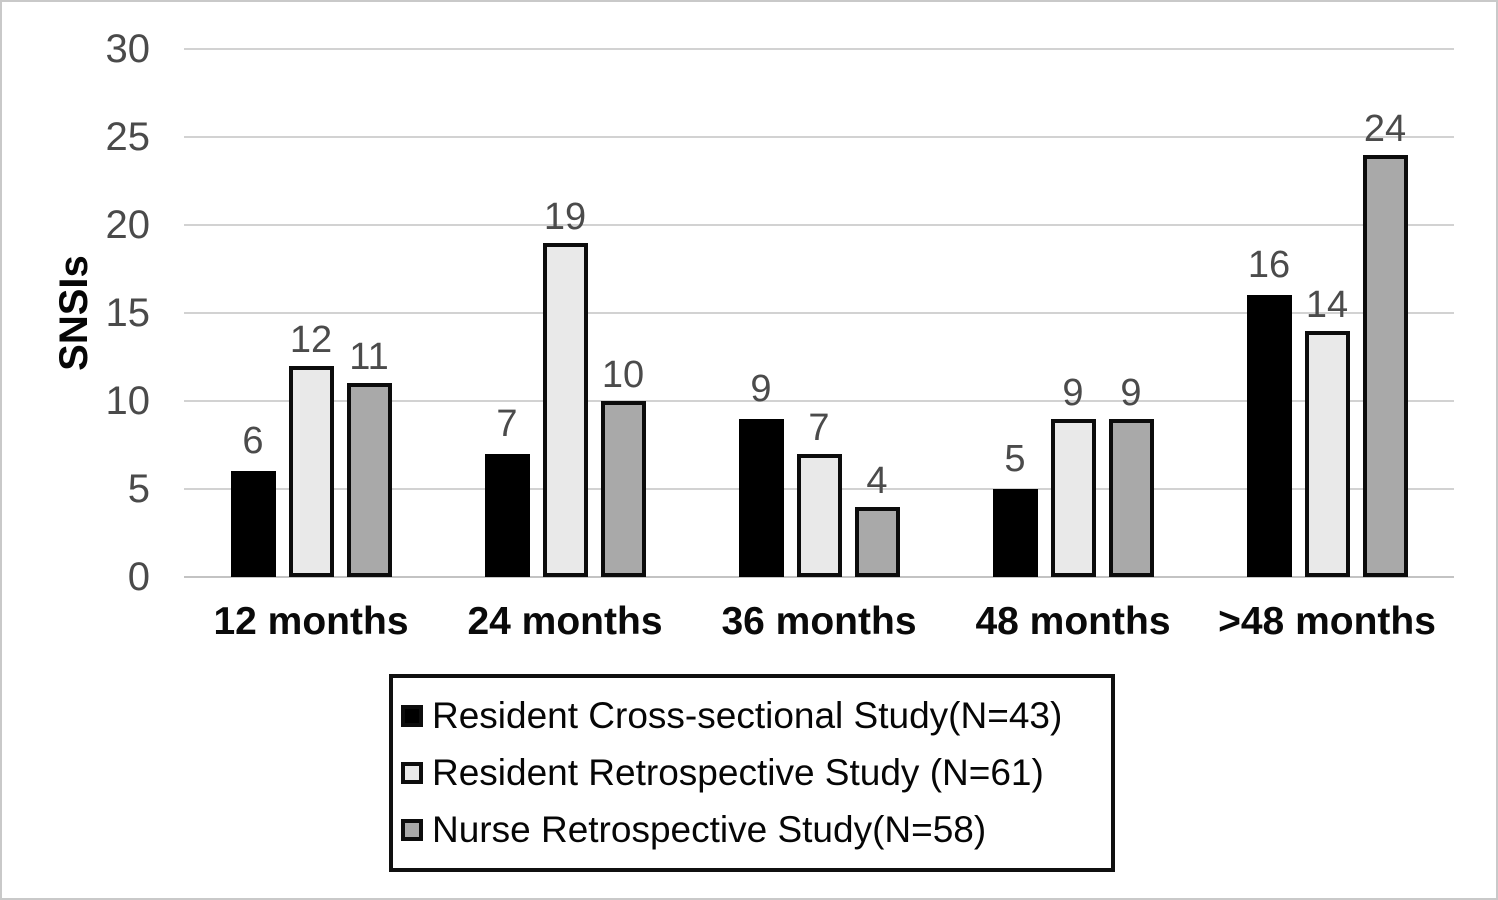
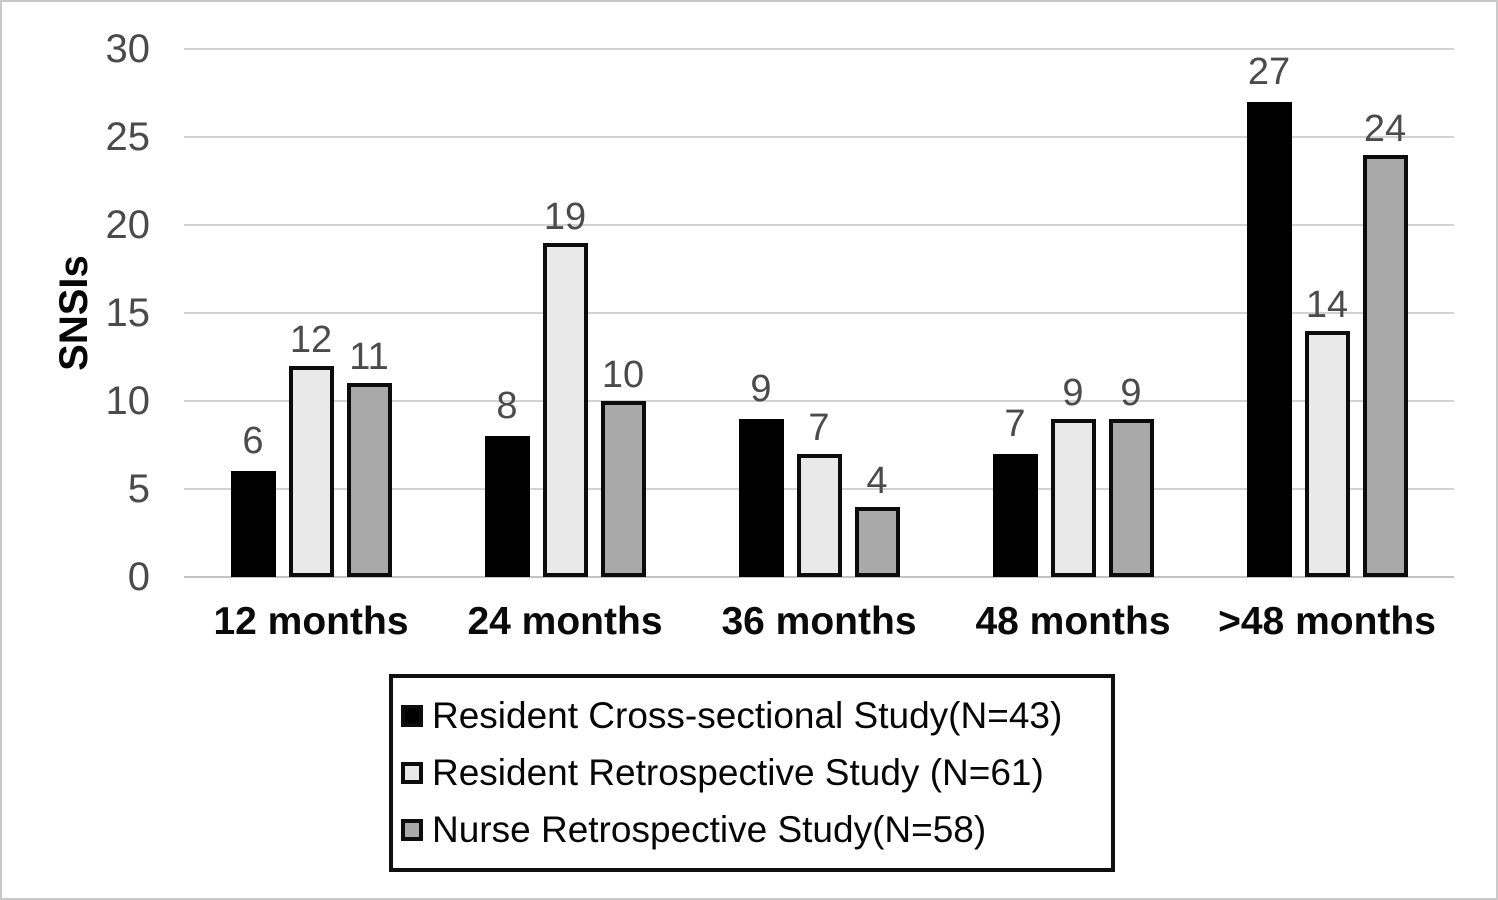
Resident Cross-sectional Study(N=43)/24 months: 7 -> 8
Resident Cross-sectional Study(N=43)/48 months: 5 -> 7
Resident Cross-sectional Study(N=43)/>48 months: 16 -> 27
